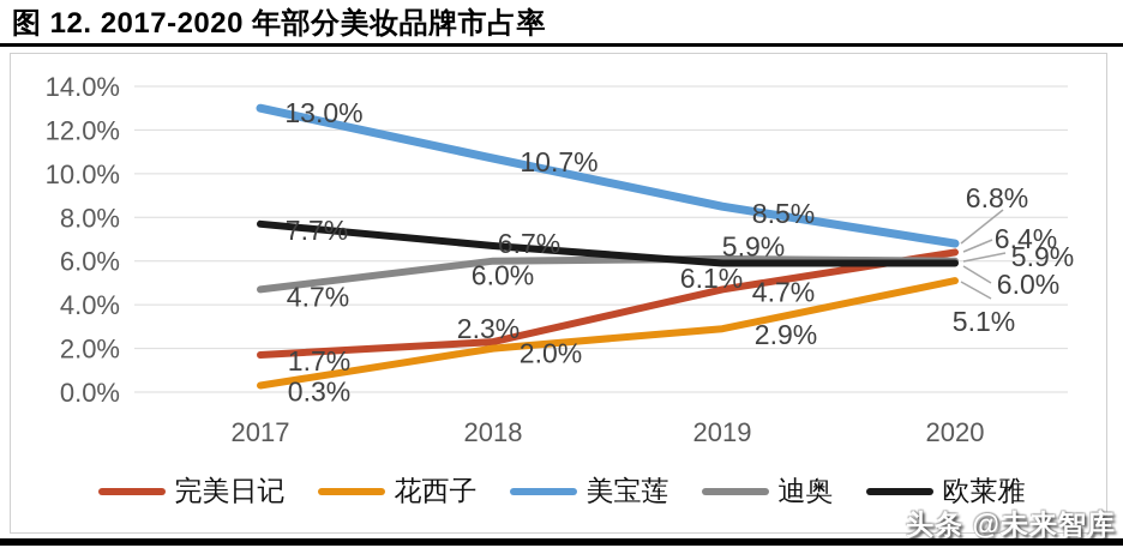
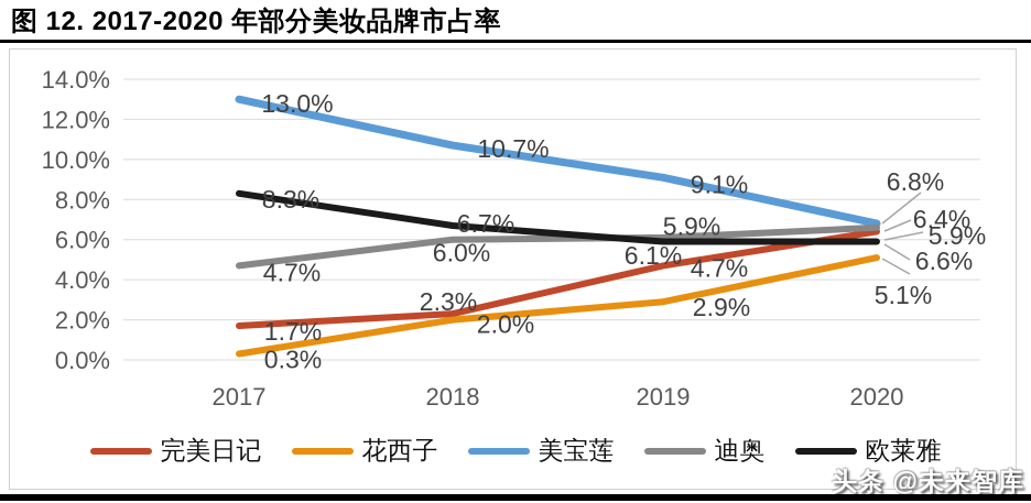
欧莱雅/2017: 7.7% -> 8.3%
美宝莲/2019: 8.5% -> 9.1%
迪奥/2020: 6.0% -> 6.6%
